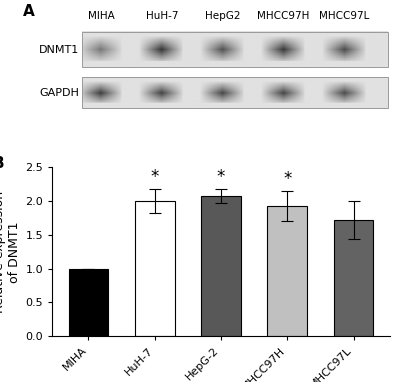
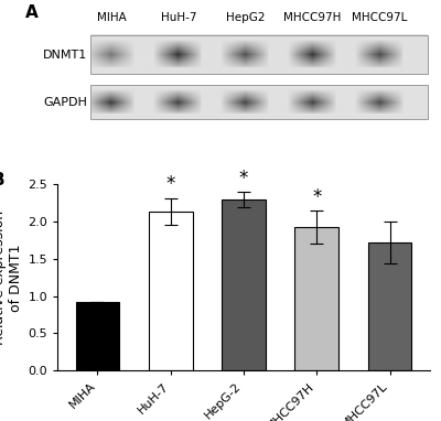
MIHA: 1.00 -> 0.92
HuH-7: 2.00 -> 2.14
HepG-2: 2.08 -> 2.30
